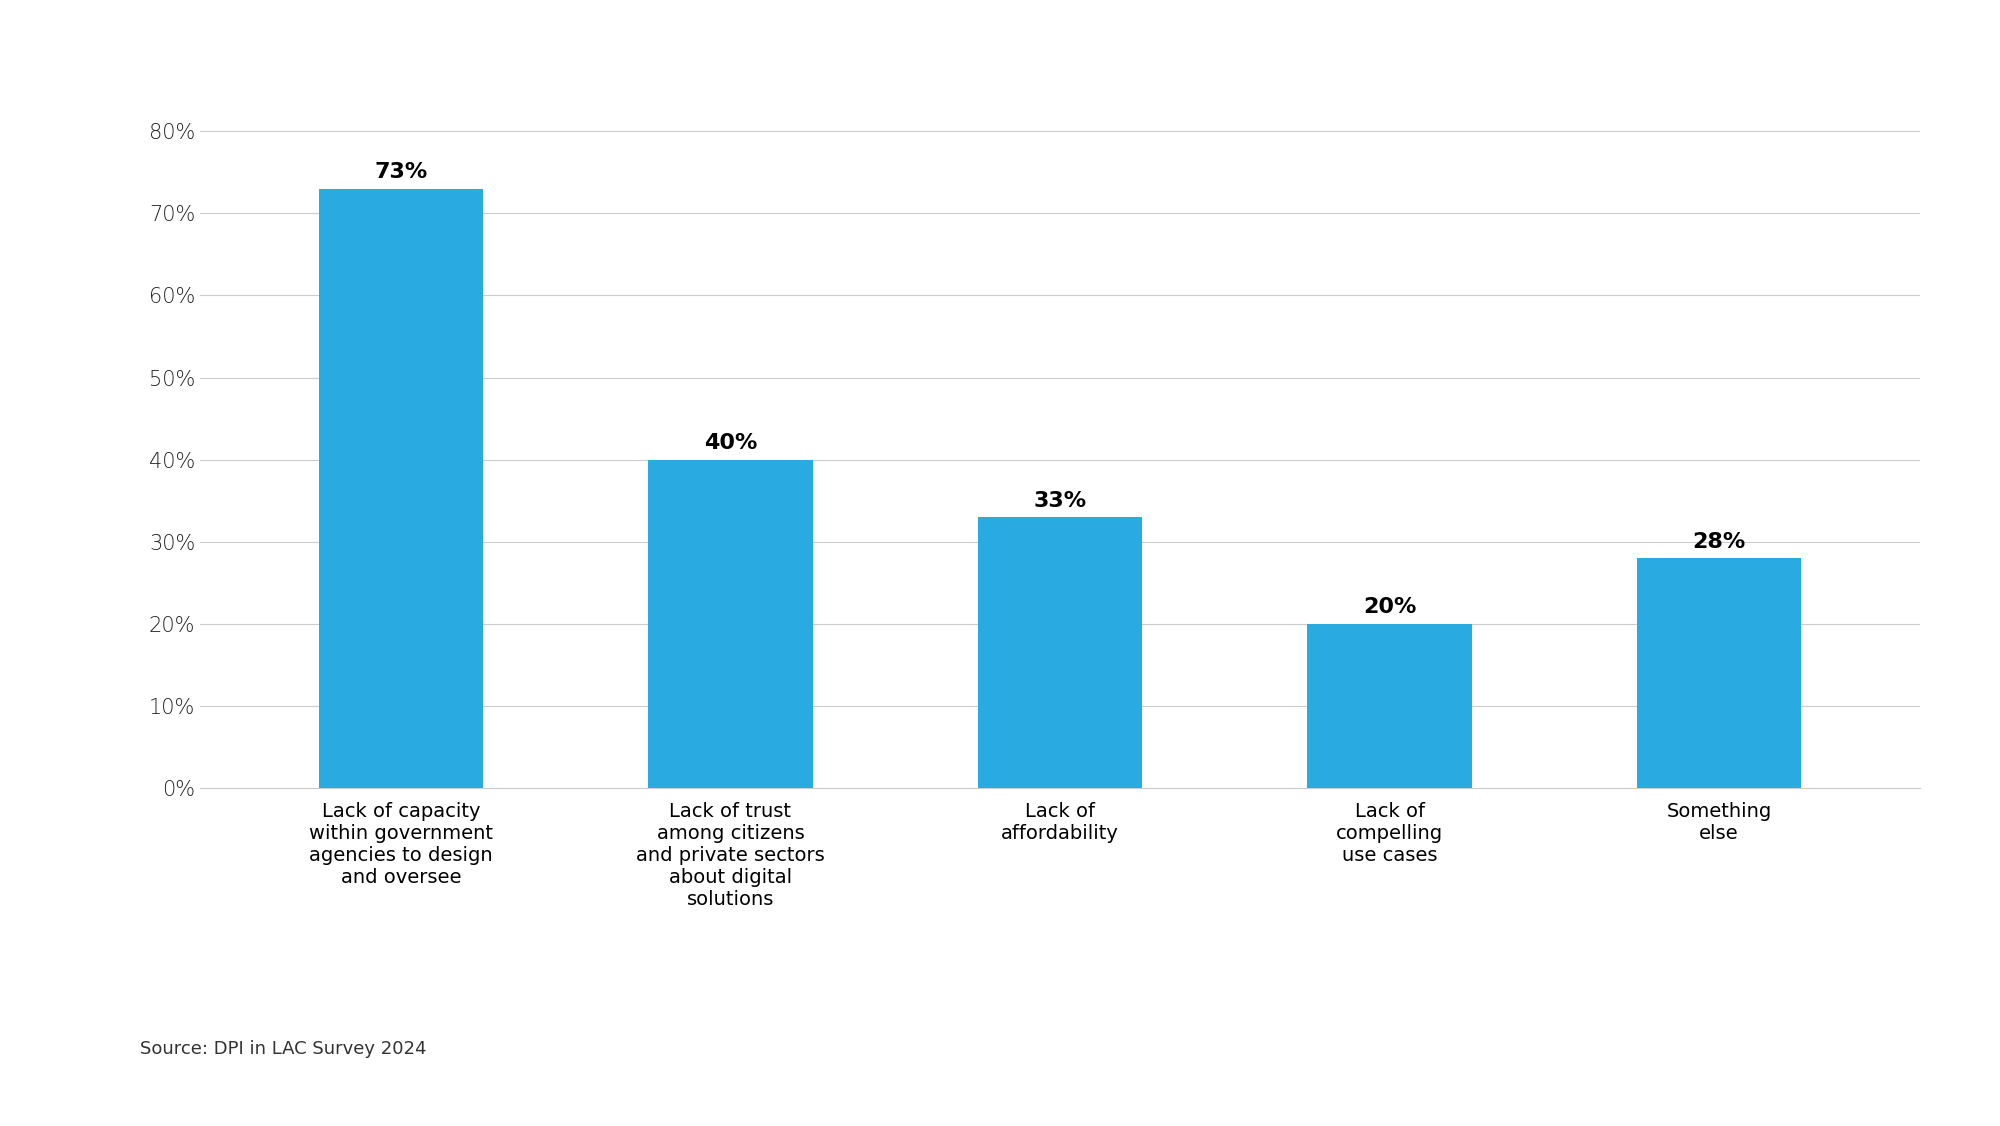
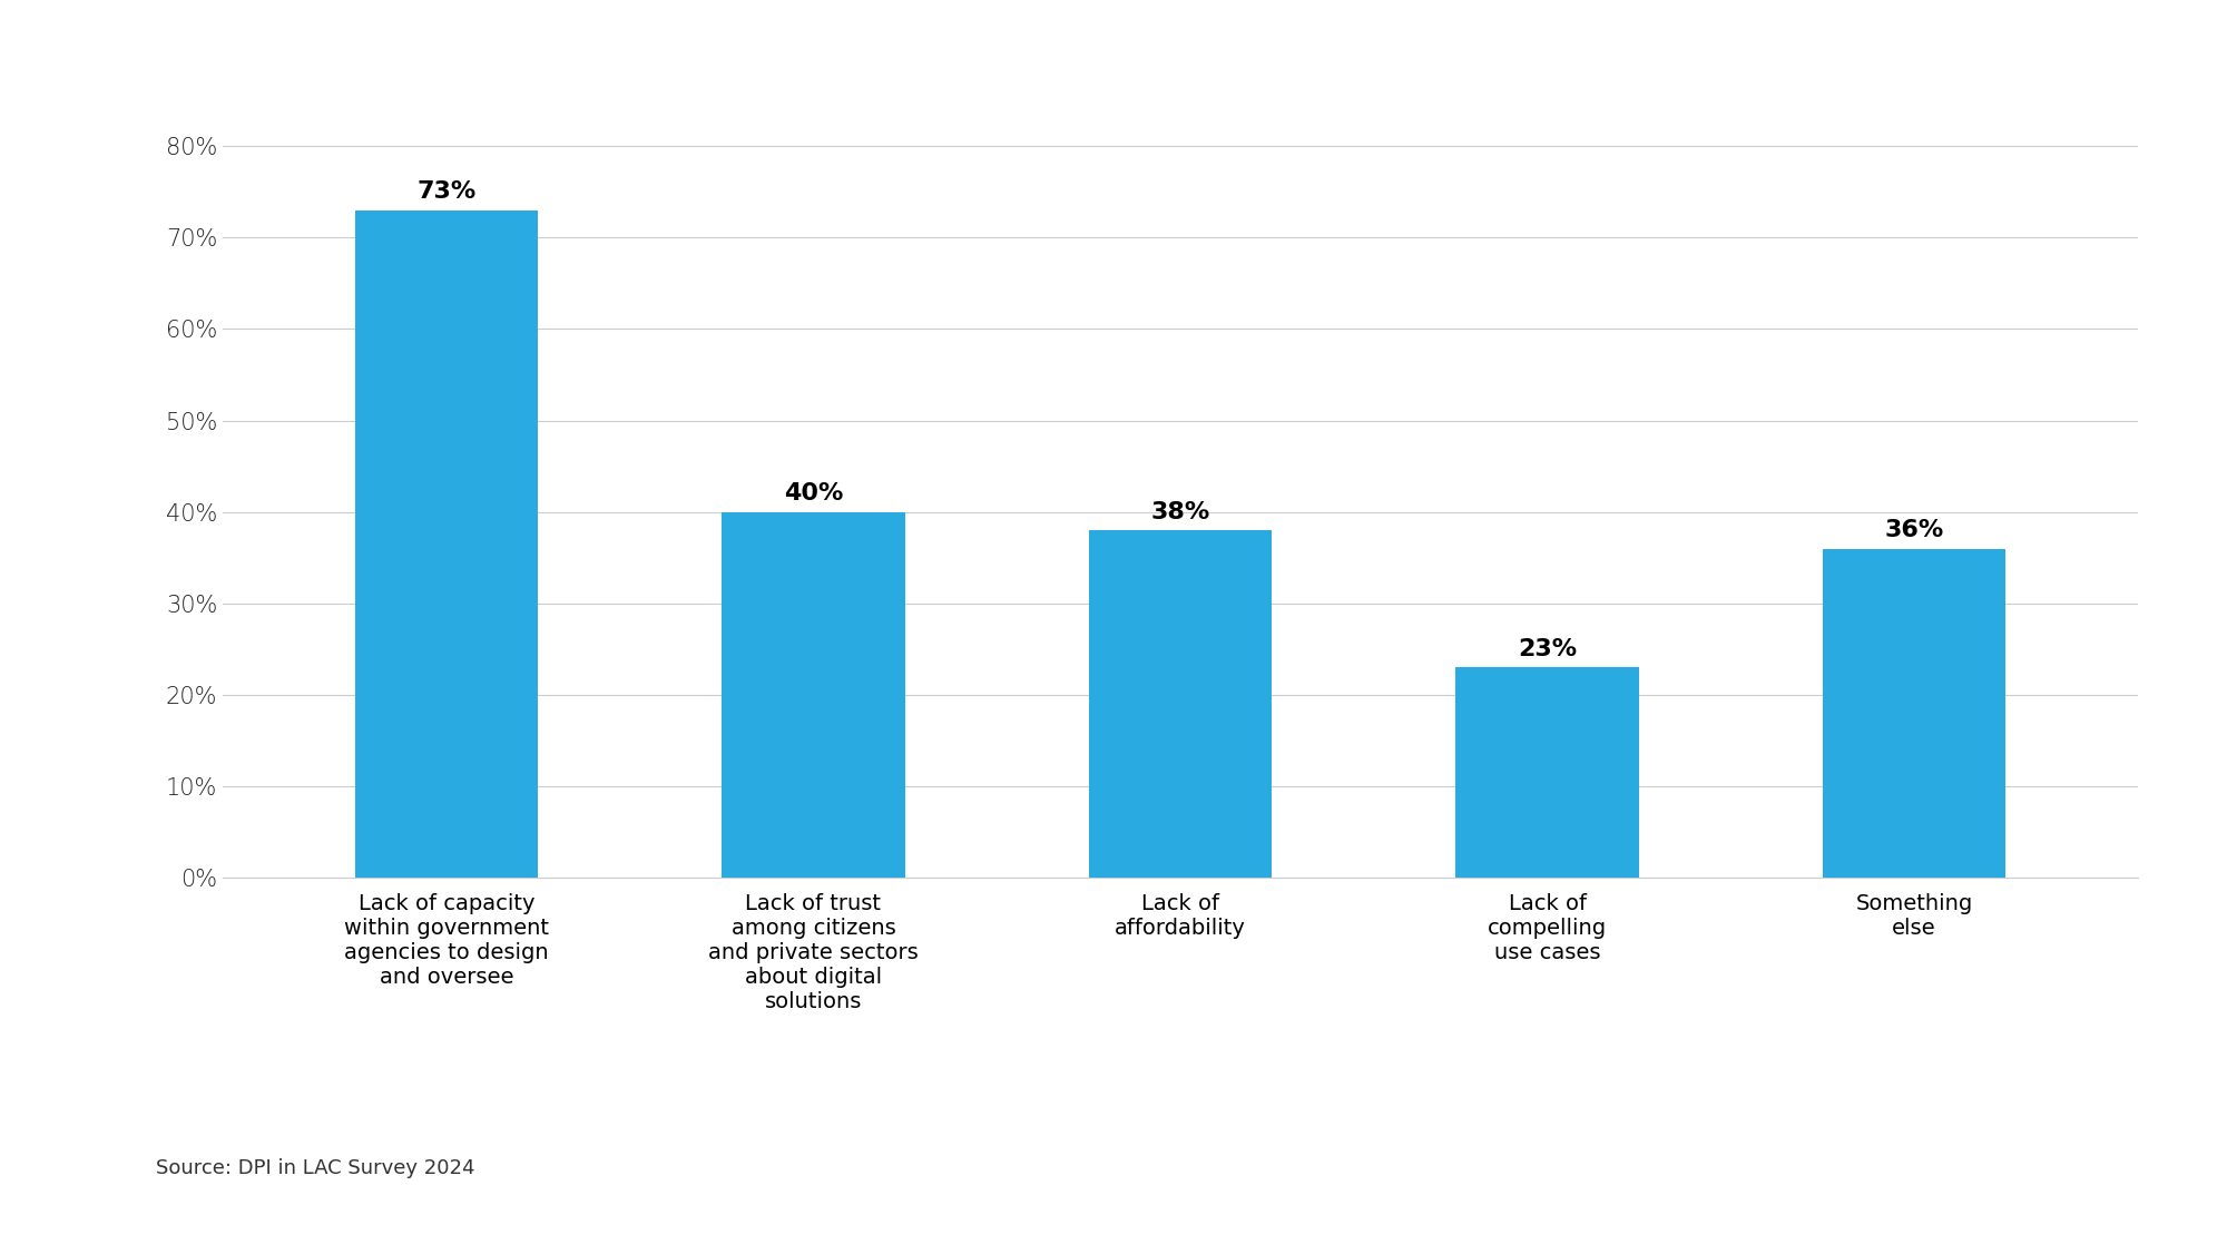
Lack of affordability: 33% -> 38%
Lack of compelling use cases: 20% -> 23%
Something else: 28% -> 36%
